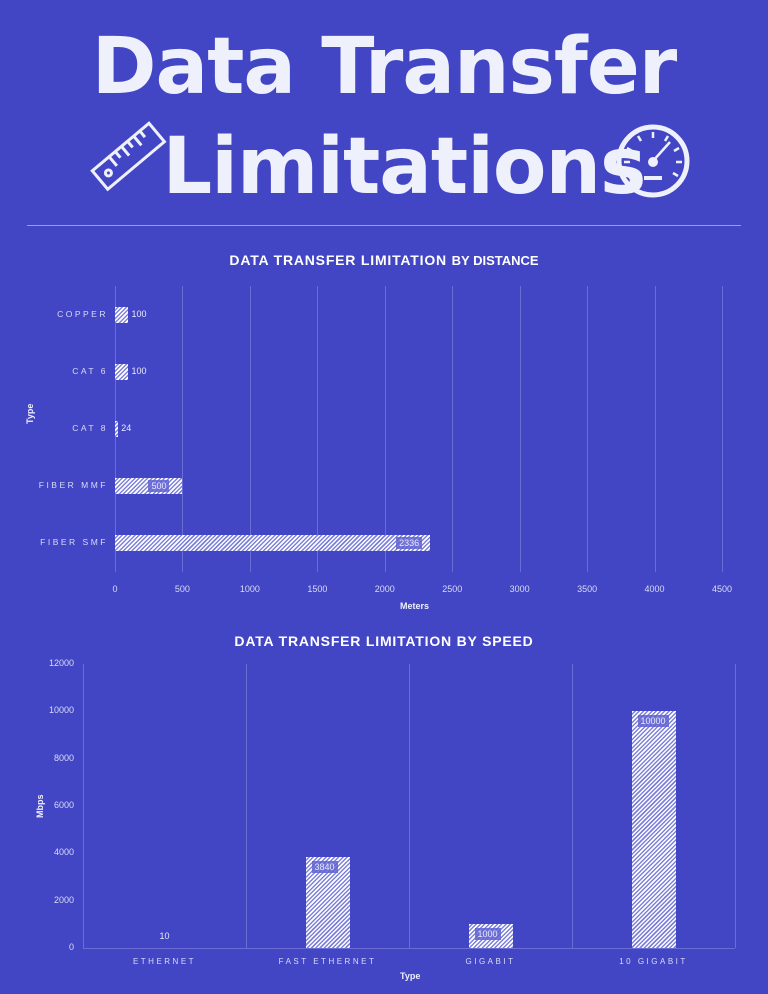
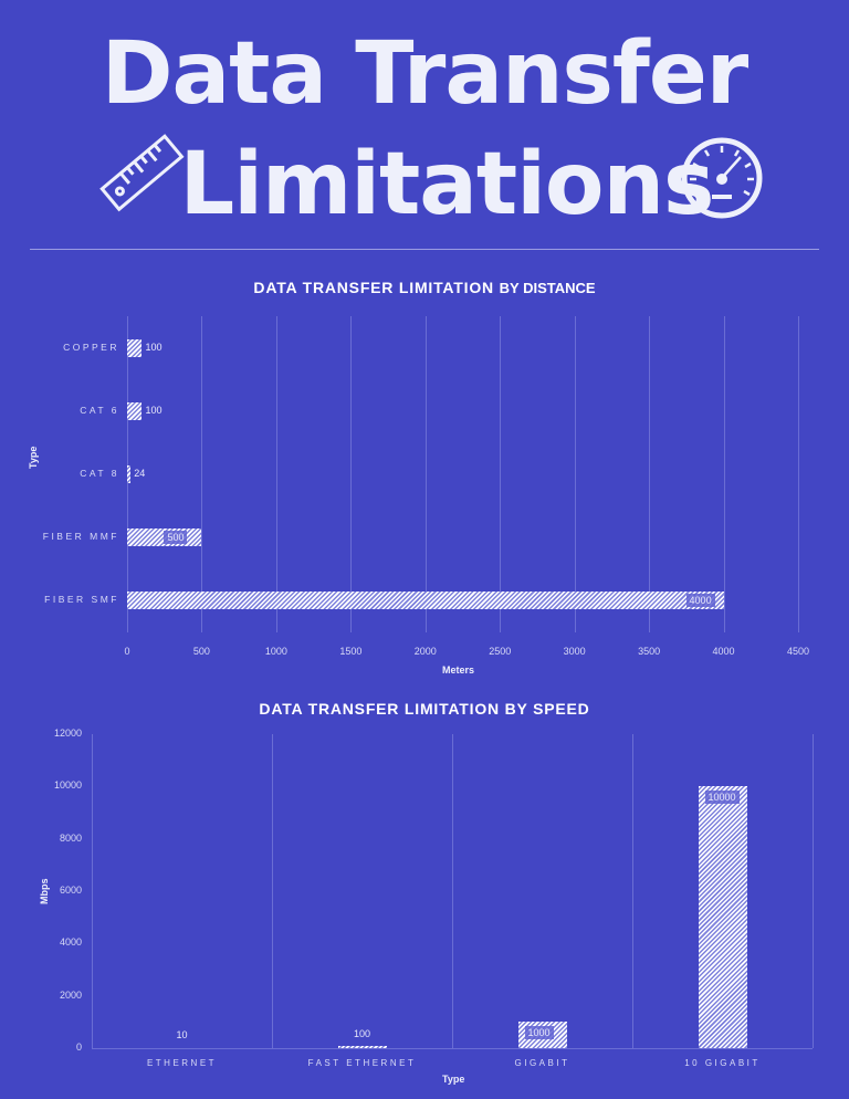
DATA TRANSFER LIMITATION BY DISTANCE/FIBER SMF: 2336 -> 4000
DATA TRANSFER LIMITATION BY SPEED/FAST ETHERNET: 3840 -> 100
